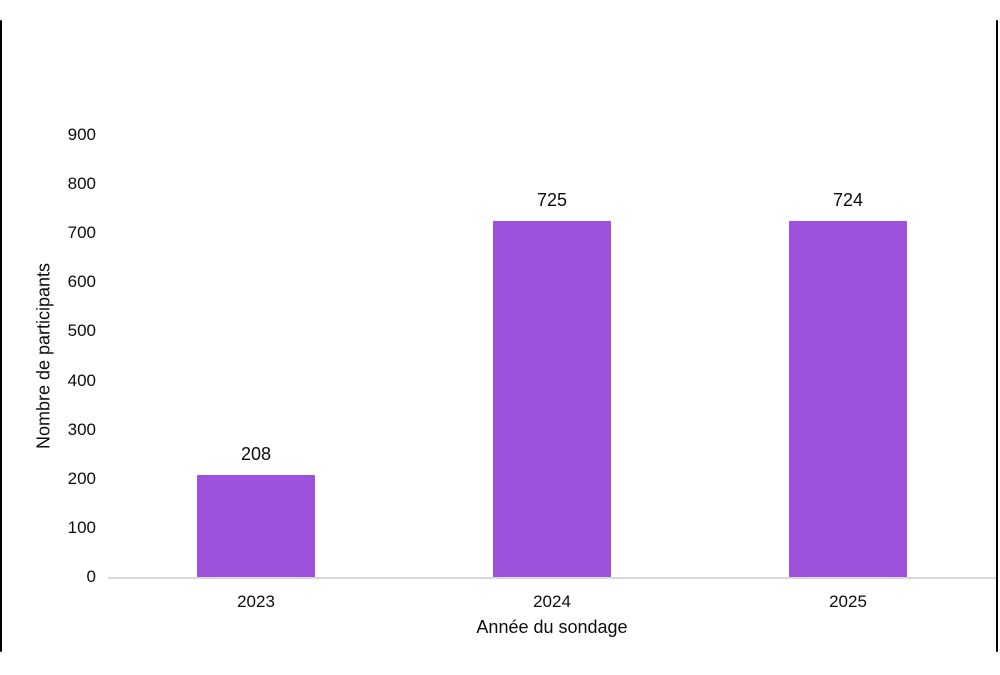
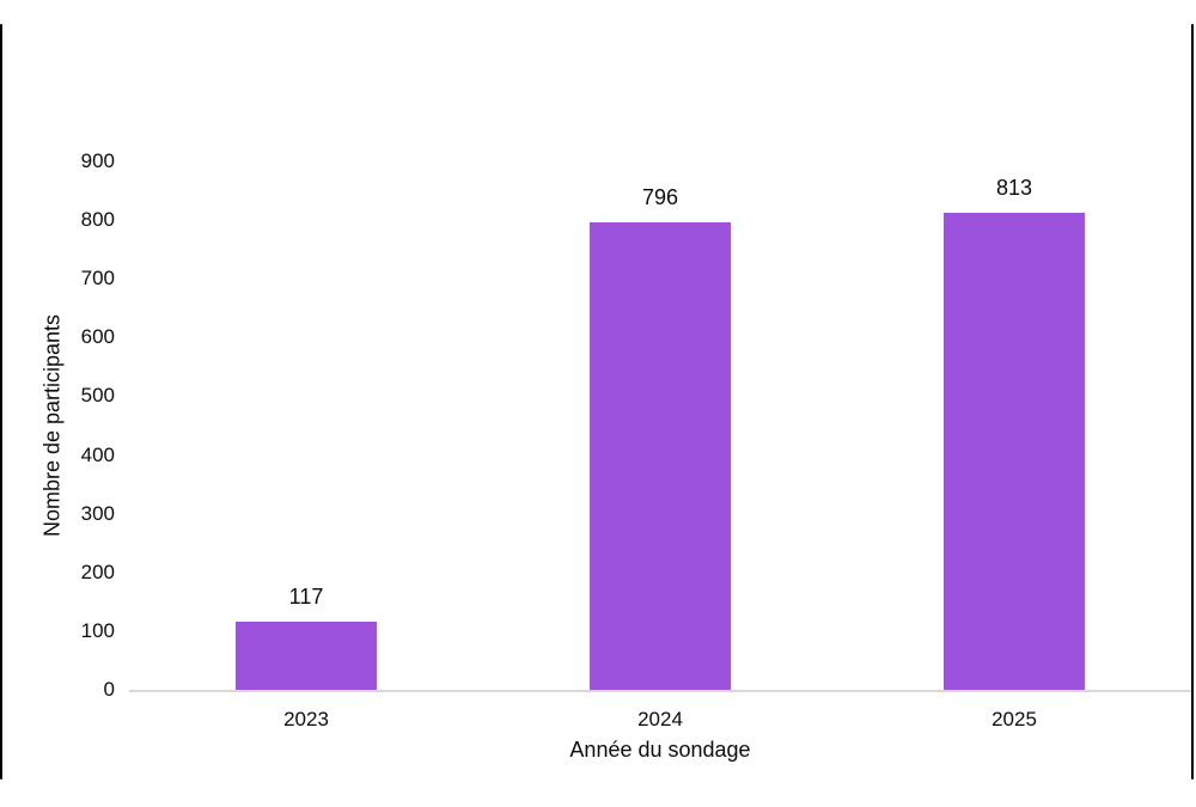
2023: 208 -> 117
2024: 725 -> 796
2025: 724 -> 813
